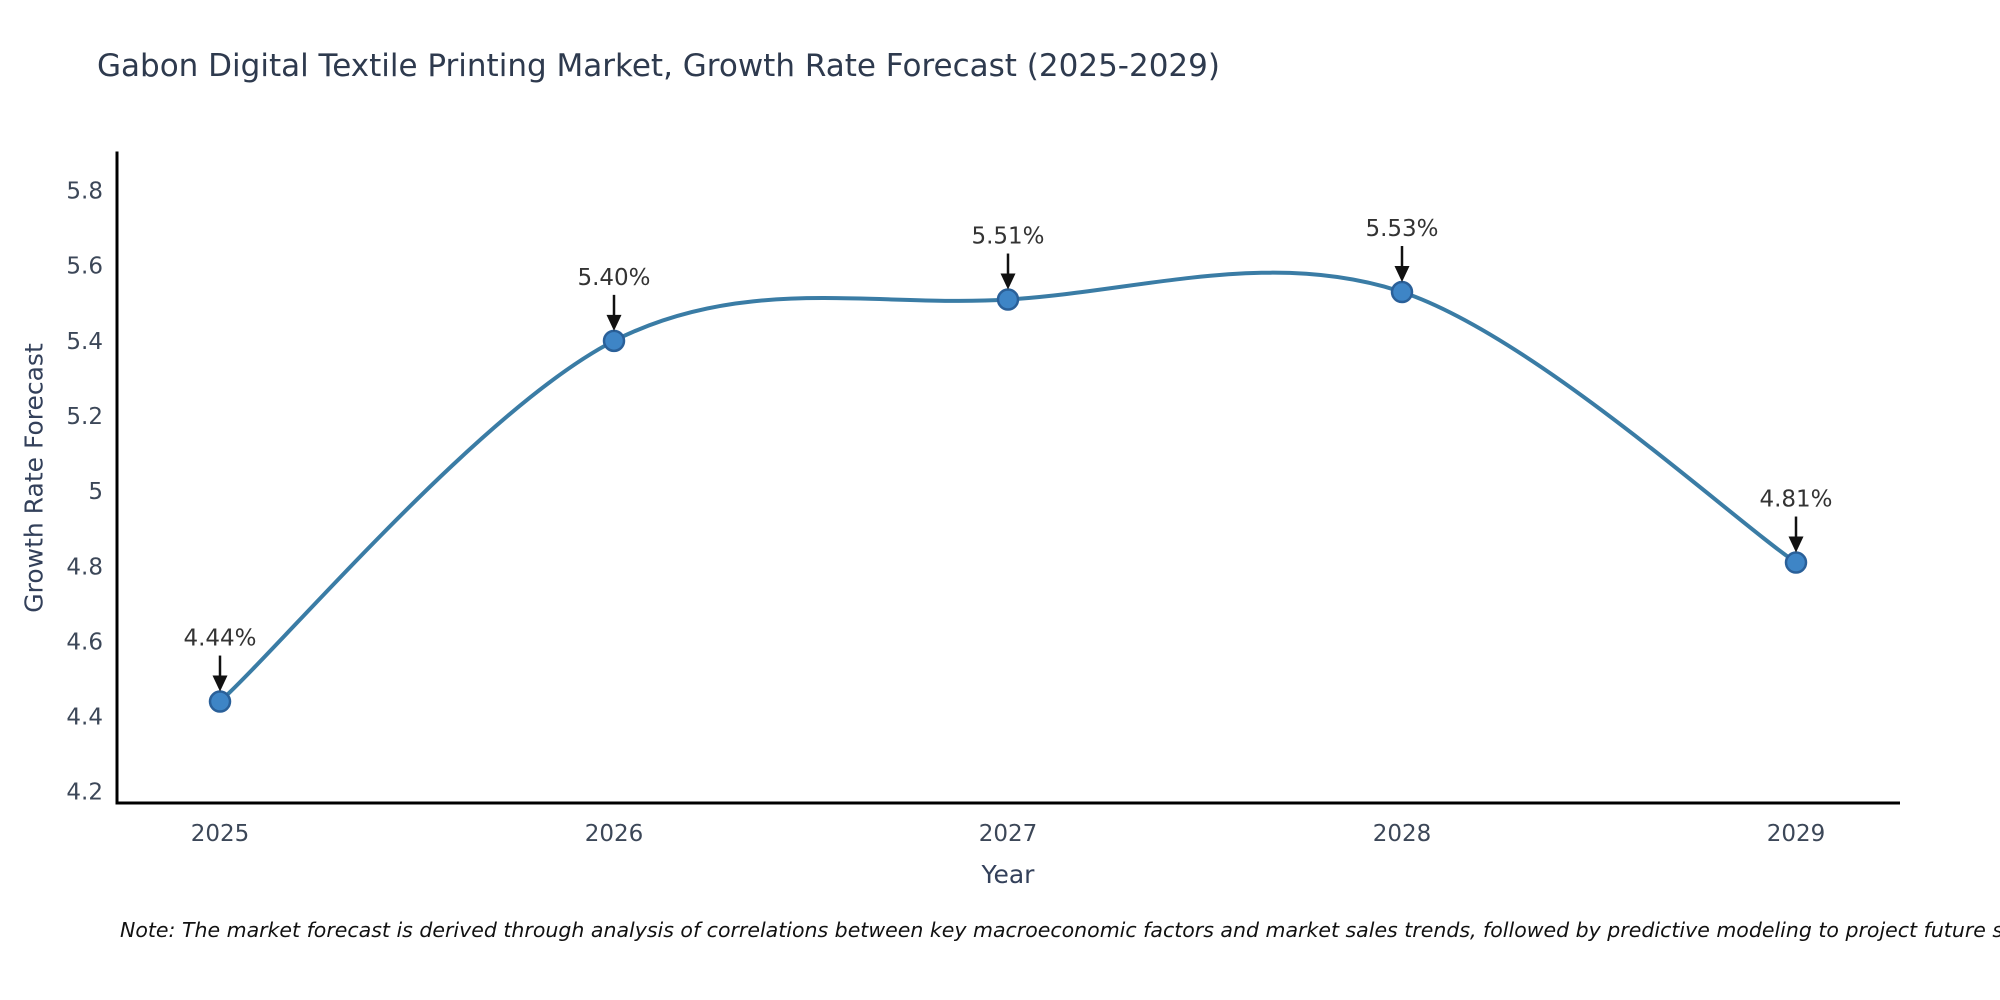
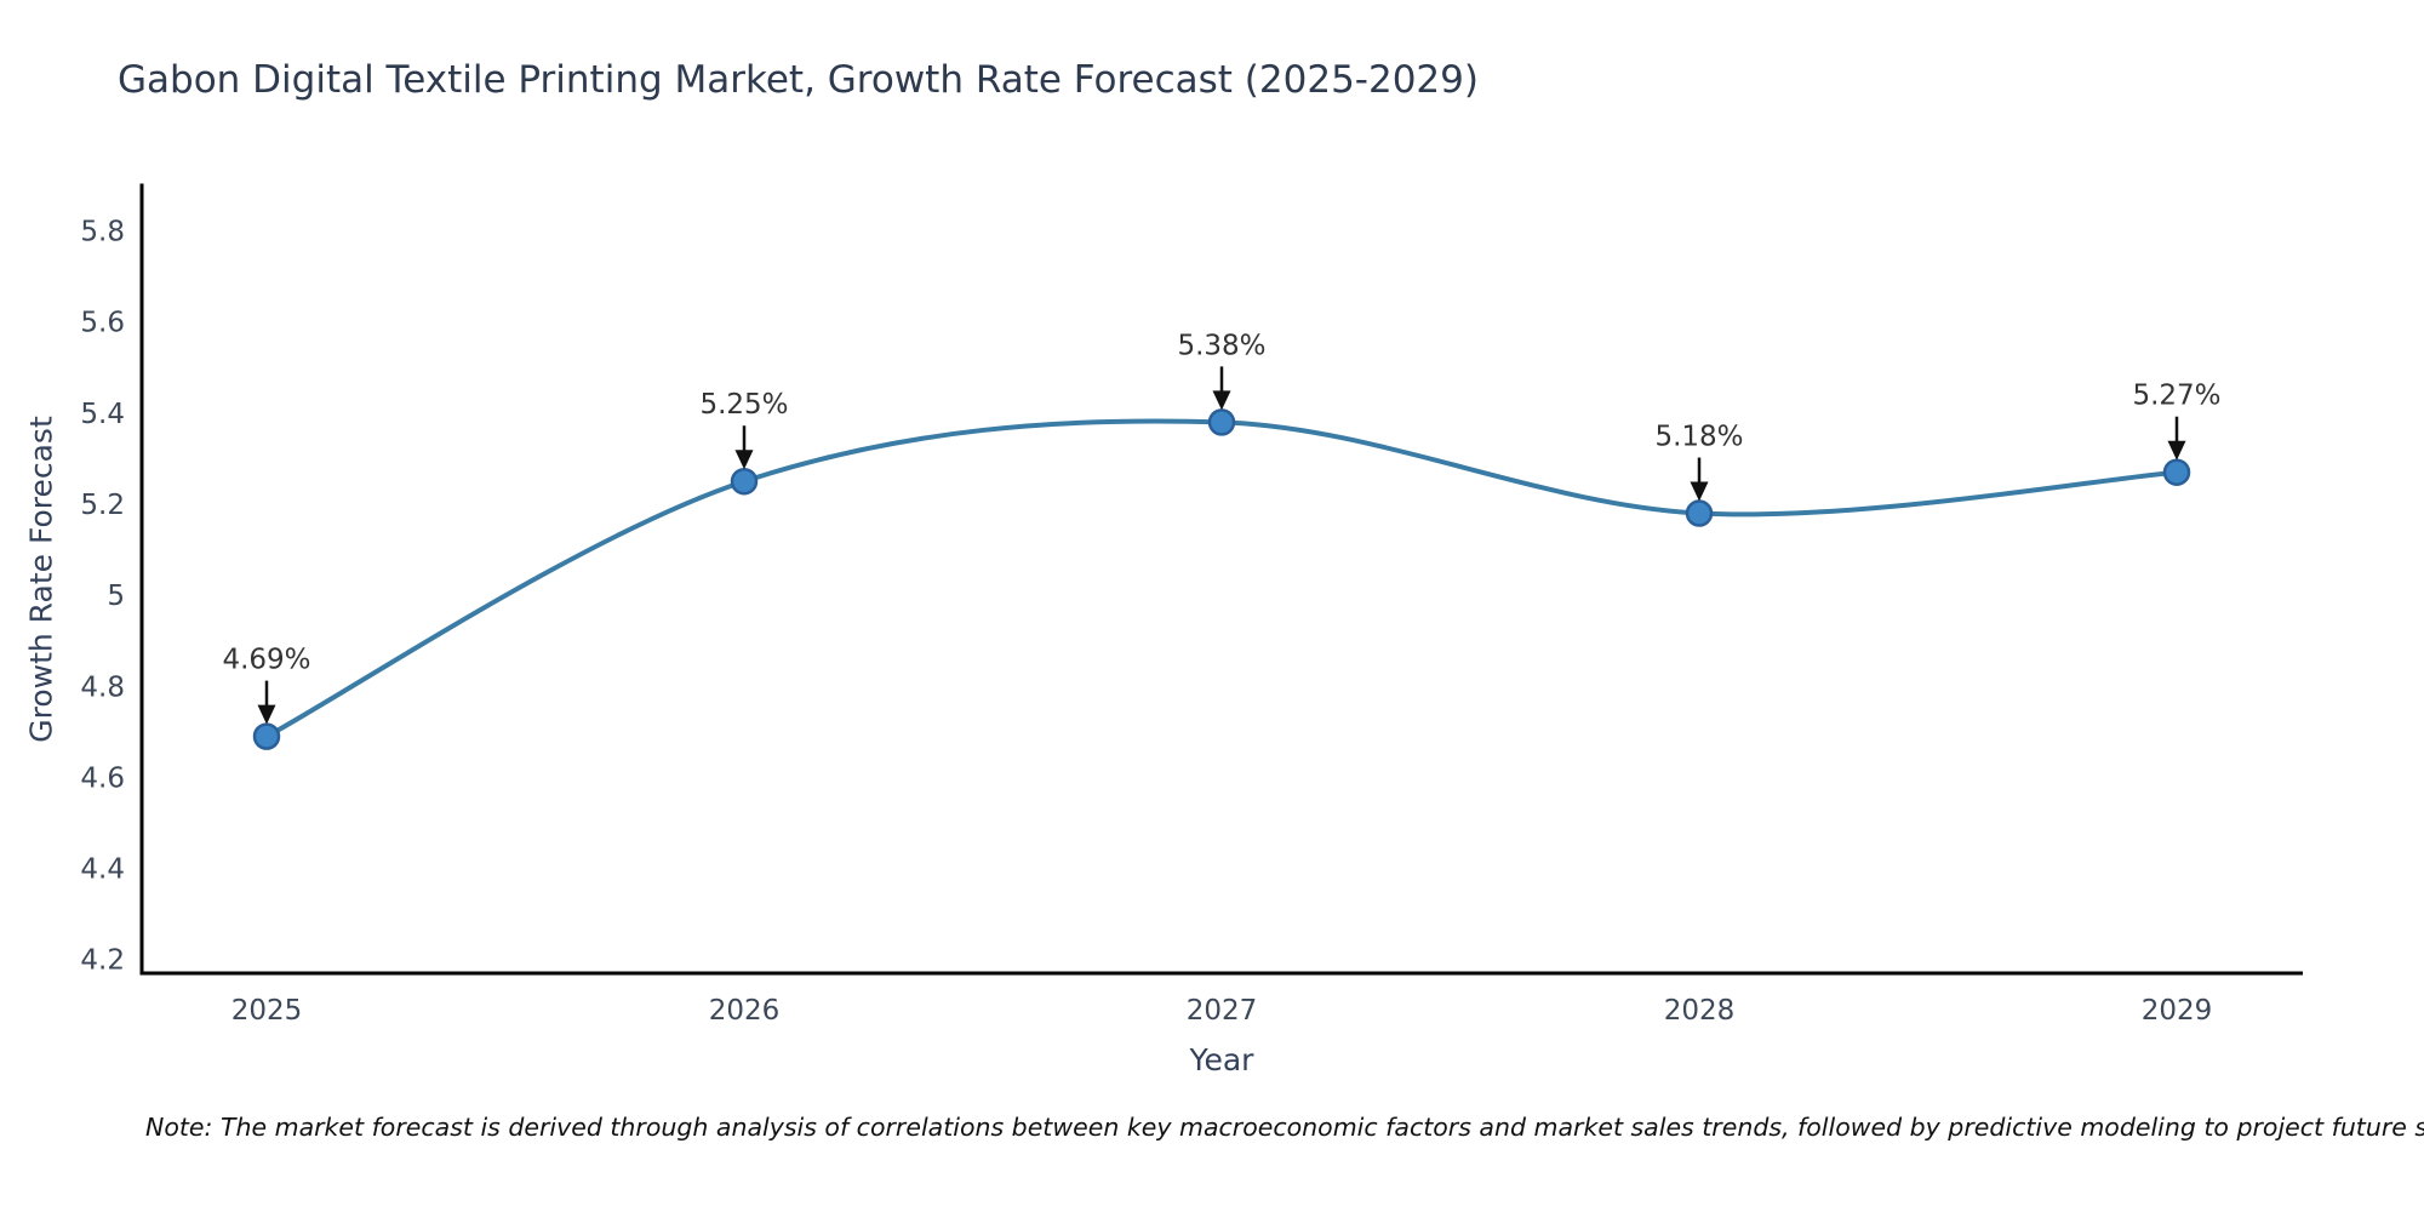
2025: 4.44% -> 4.69%
2026: 5.40% -> 5.25%
2027: 5.51% -> 5.38%
2028: 5.53% -> 5.18%
2029: 4.81% -> 5.27%
